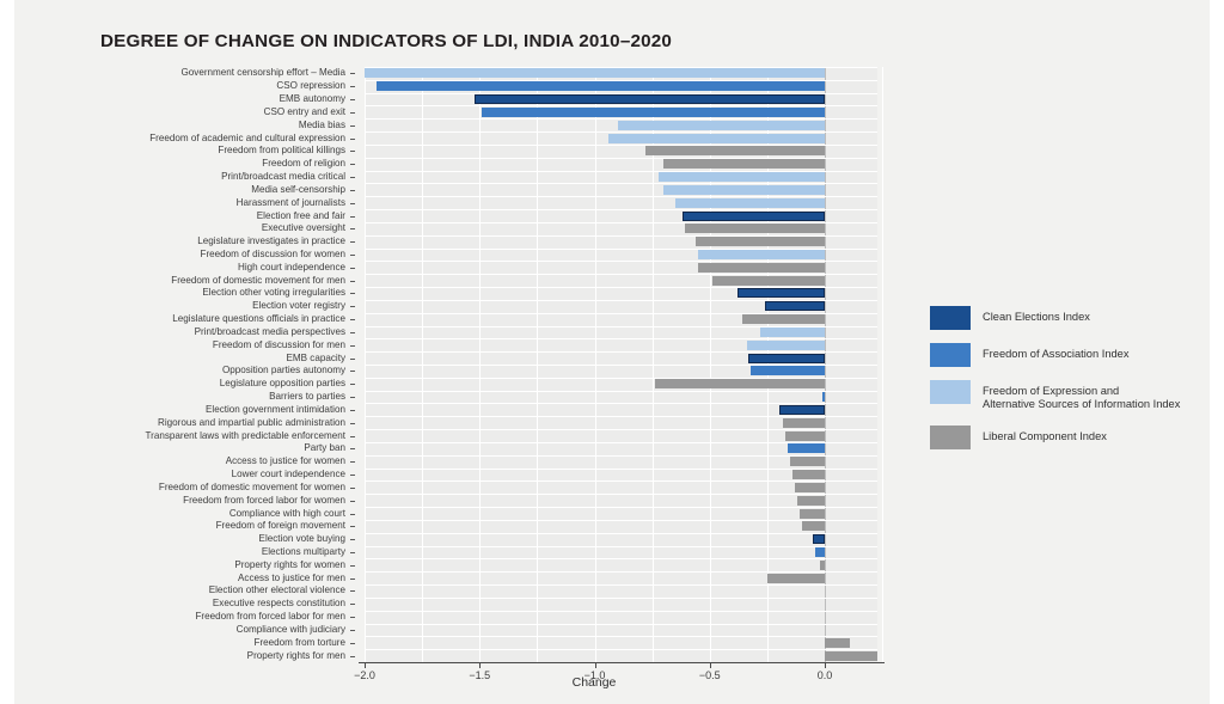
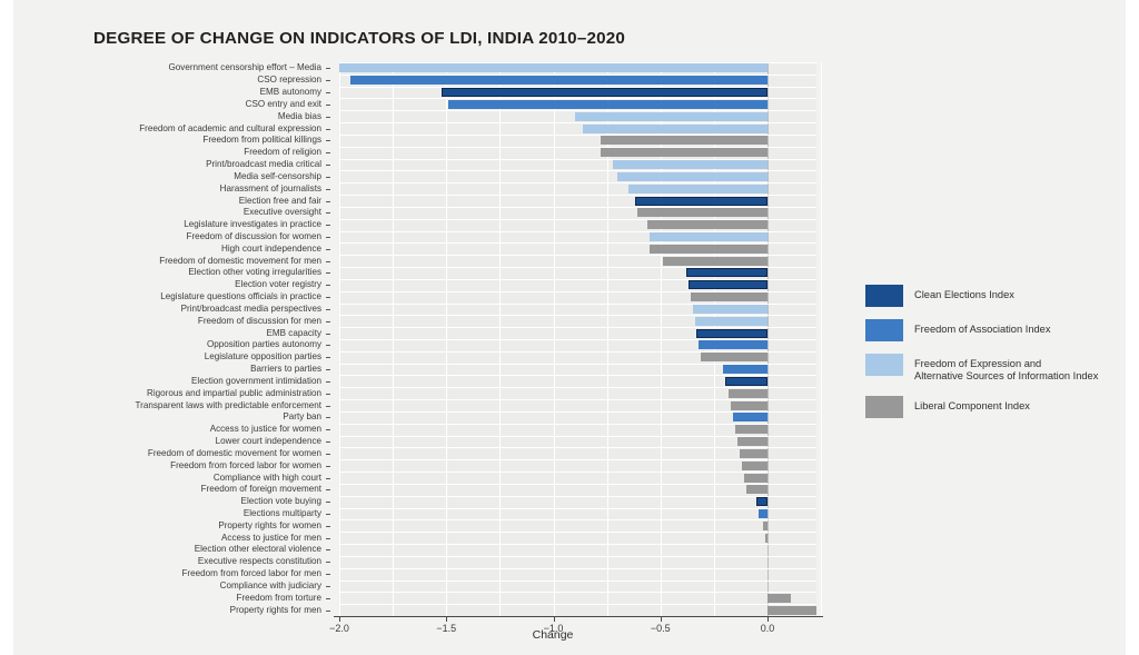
Freedom of academic and cultural expression: -0.94 -> -0.86
Freedom of religion: -0.70 -> -0.78
Election voter registry: -0.26 -> -0.37
Print/broadcast media perspectives: -0.28 -> -0.35
Legislature opposition parties: -0.74 -> -0.31
Barriers to parties: -0.01 -> -0.21
Access to justice for men: -0.25 -> -0.01
